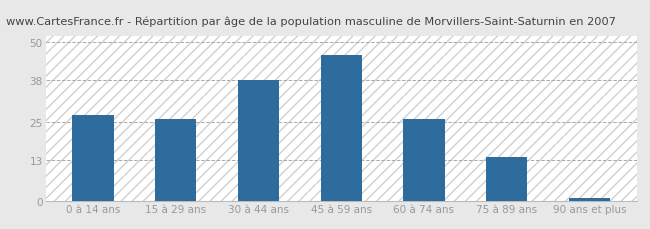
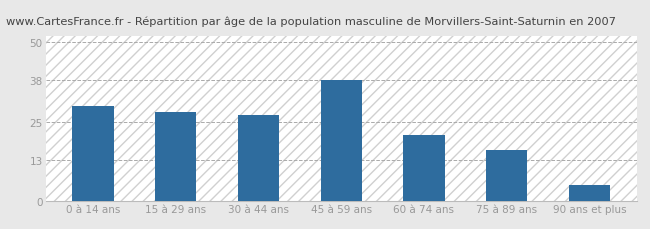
0 à 14 ans: 27 -> 30
15 à 29 ans: 26 -> 28
30 à 44 ans: 38 -> 27
45 à 59 ans: 46 -> 38
60 à 74 ans: 26 -> 21
75 à 89 ans: 14 -> 16
90 ans et plus: 1 -> 5
